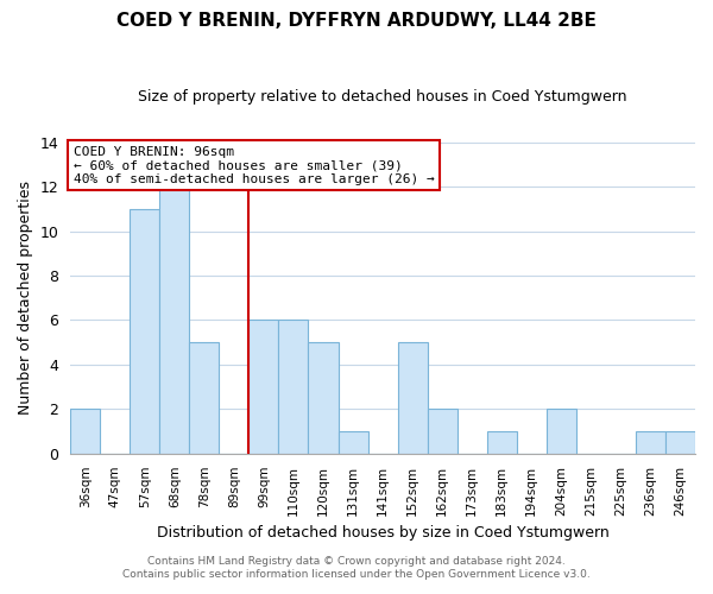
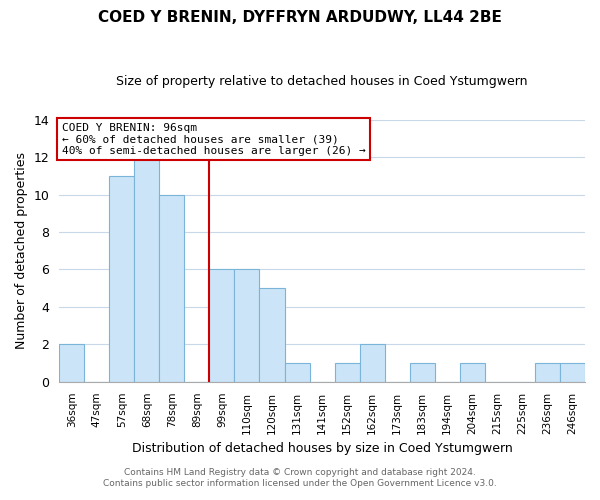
78sqm: 5 -> 10
152sqm: 5 -> 1
204sqm: 2 -> 1
